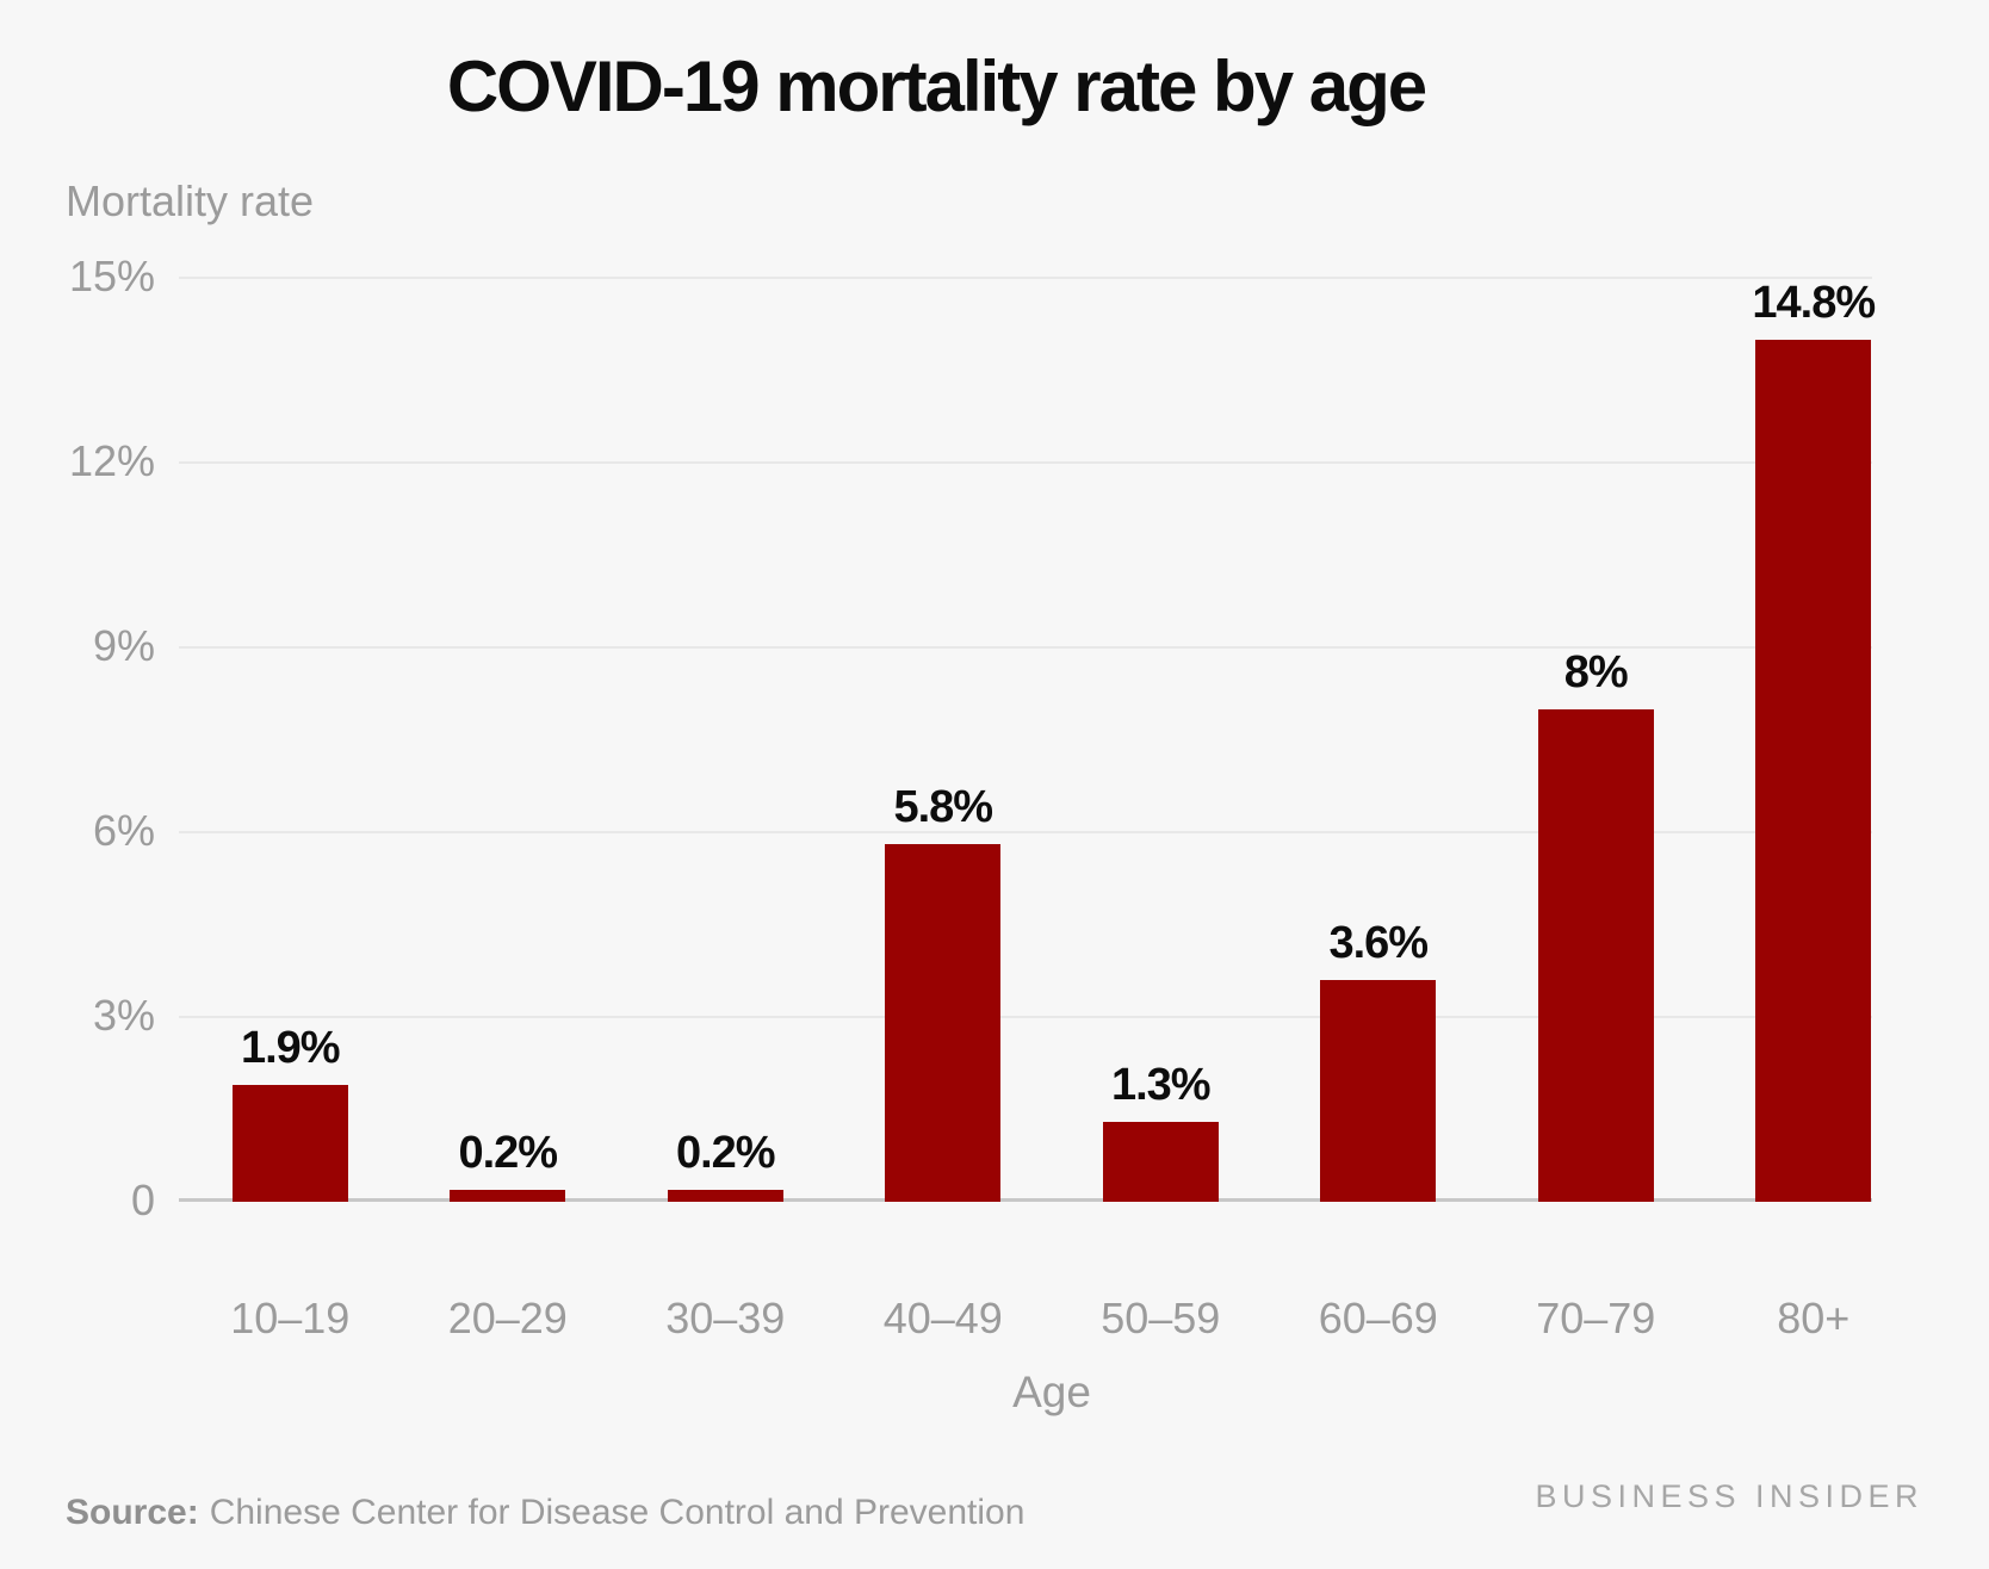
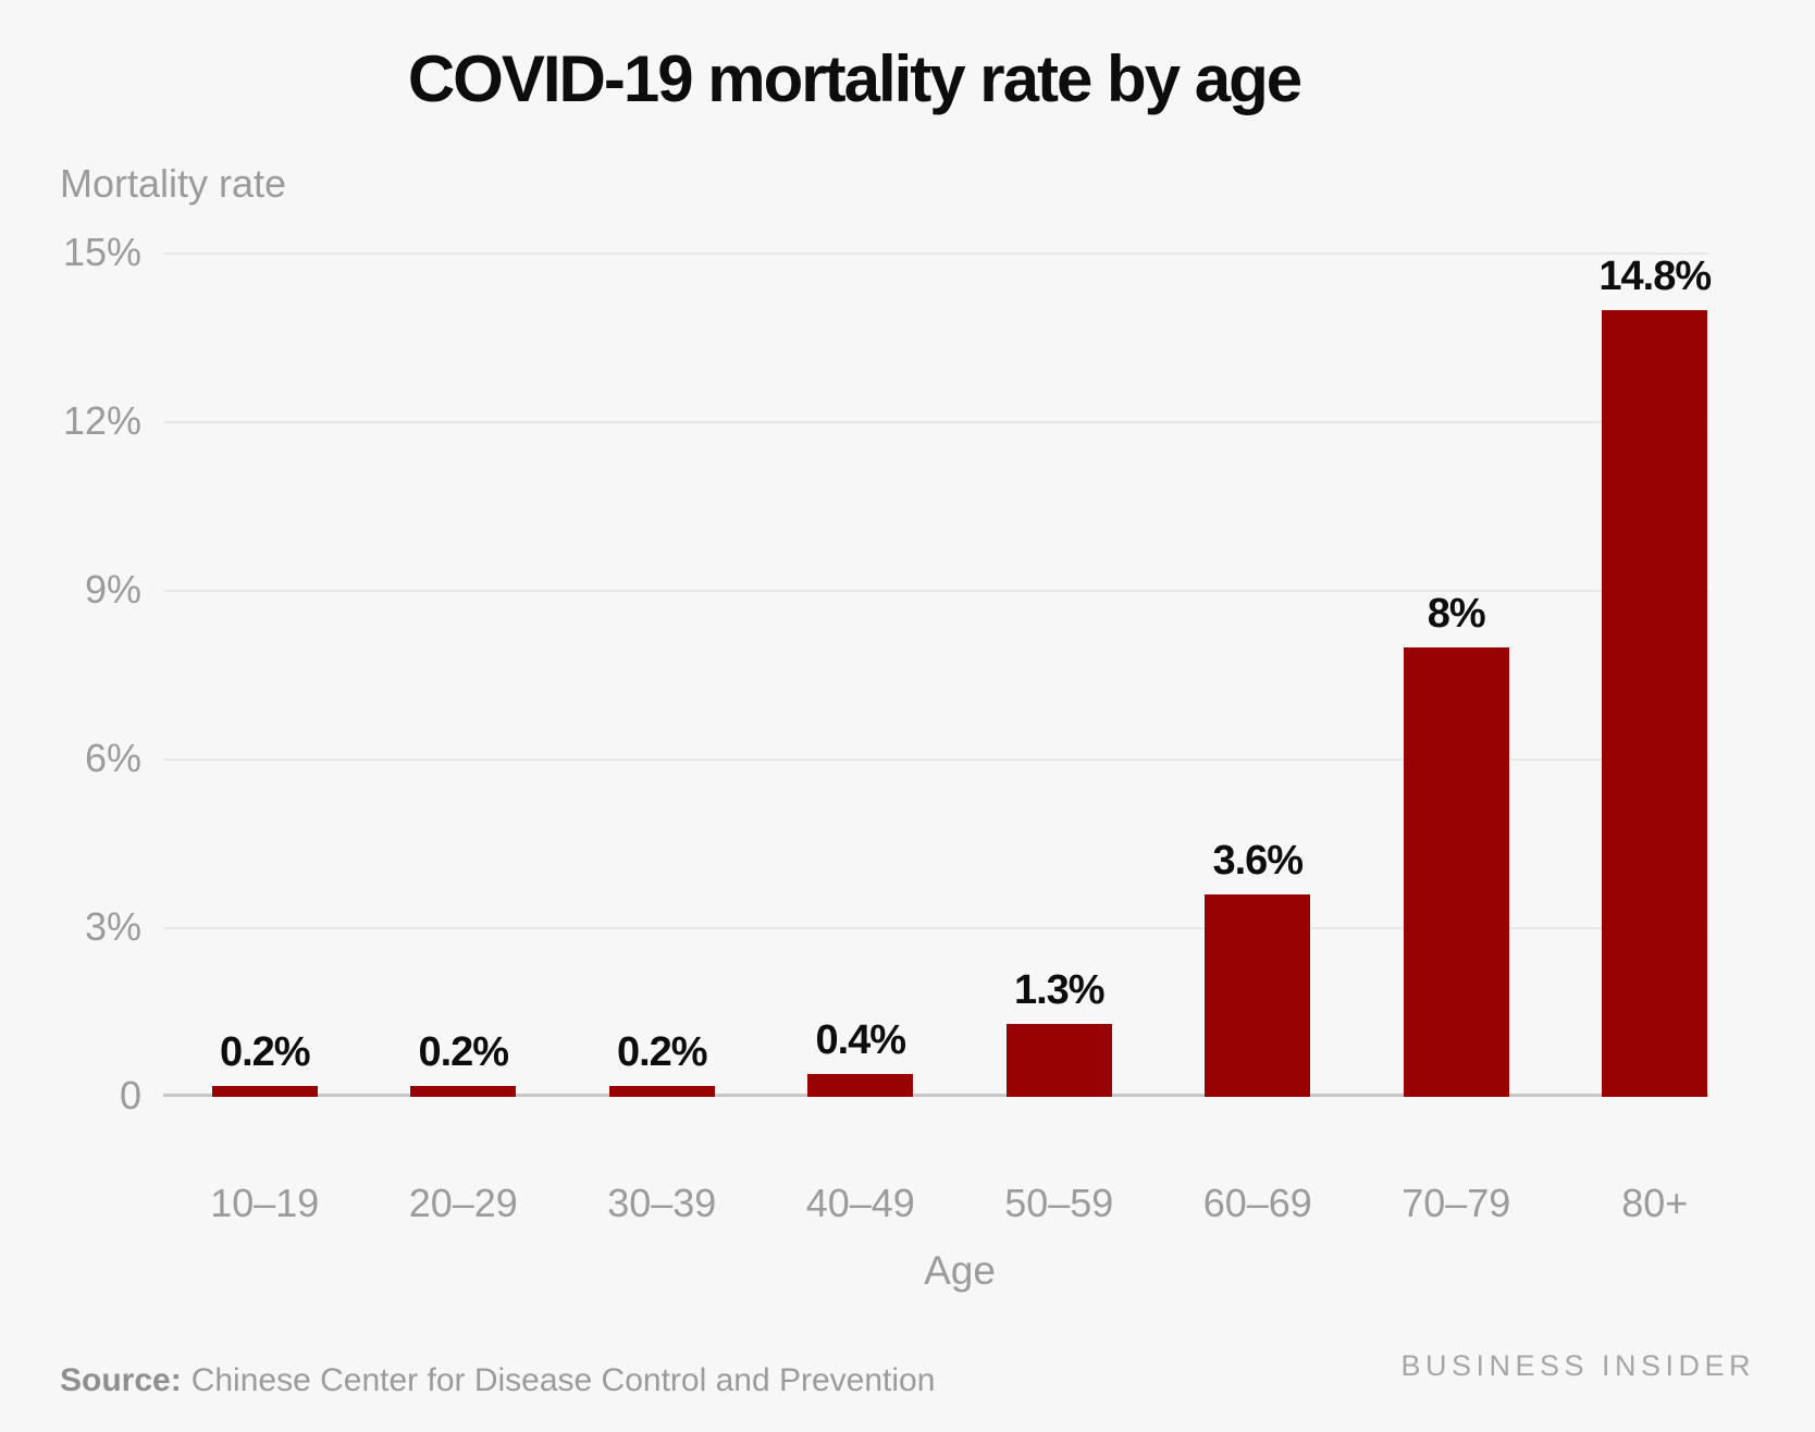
10–19: 1.9% -> 0.2%
40–49: 5.8% -> 0.4%
